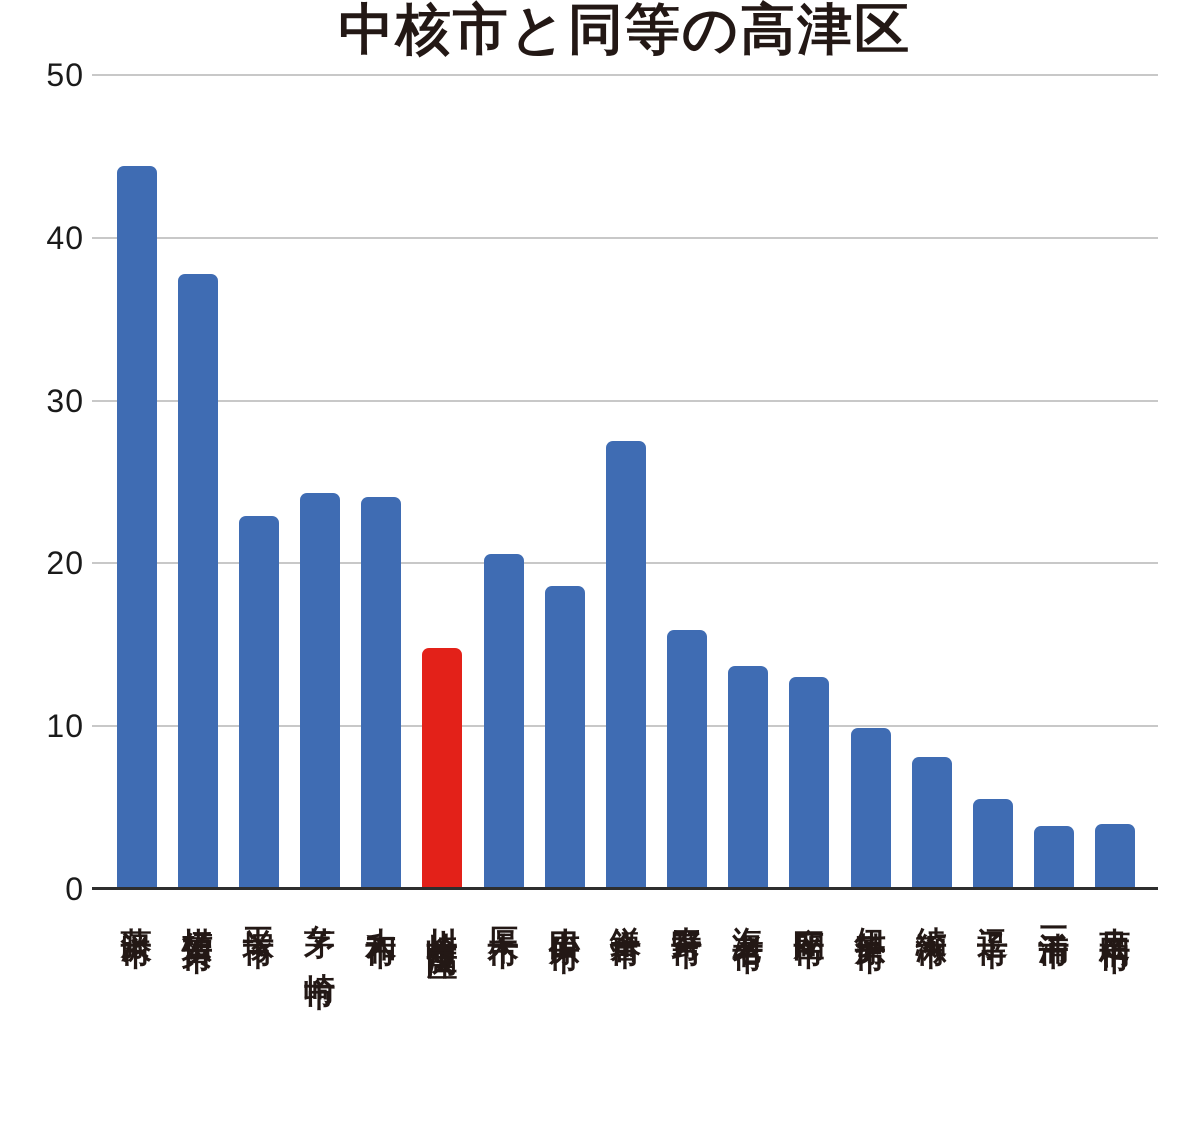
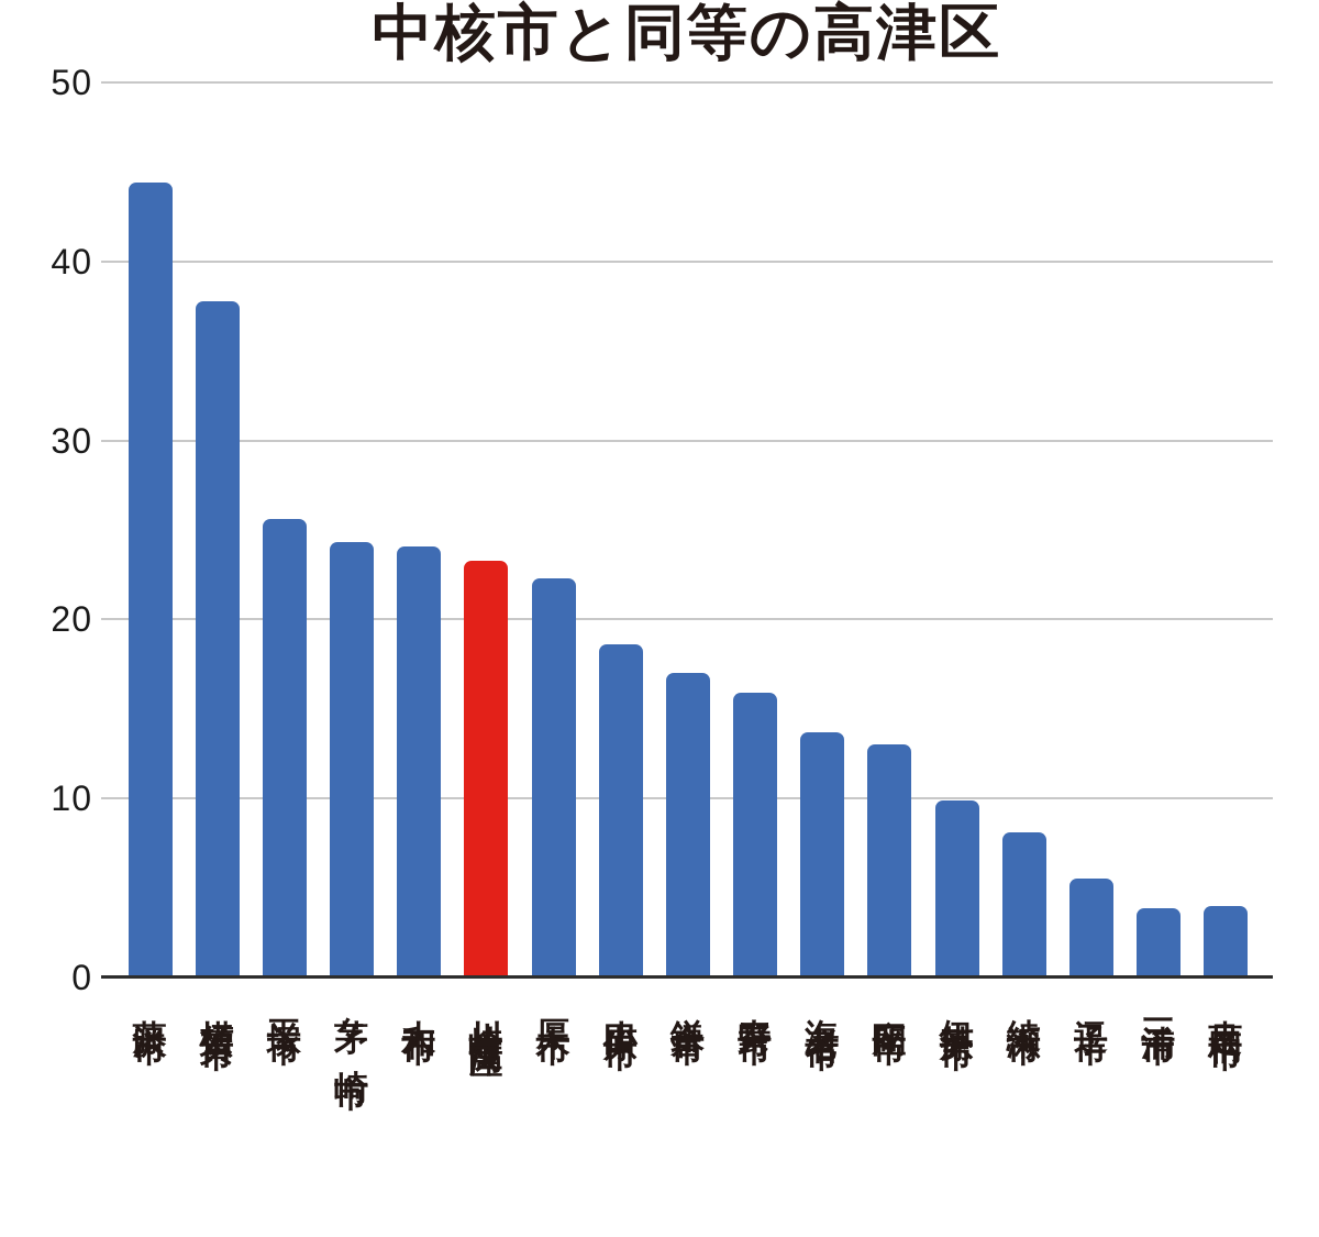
平塚市: 22.9 -> 25.6
川崎市高津区: 14.8 -> 23.3
厚木市: 20.6 -> 22.3
鎌倉市: 27.5 -> 17.0
